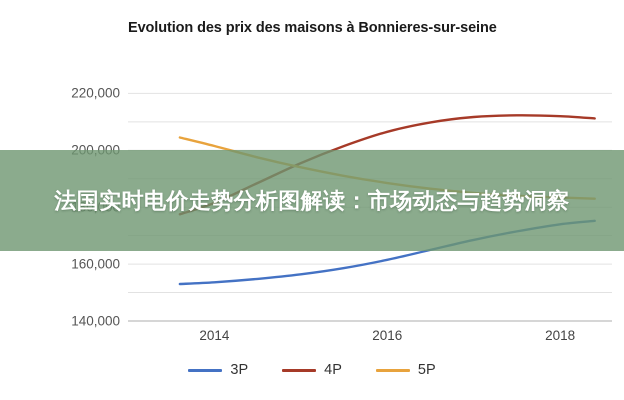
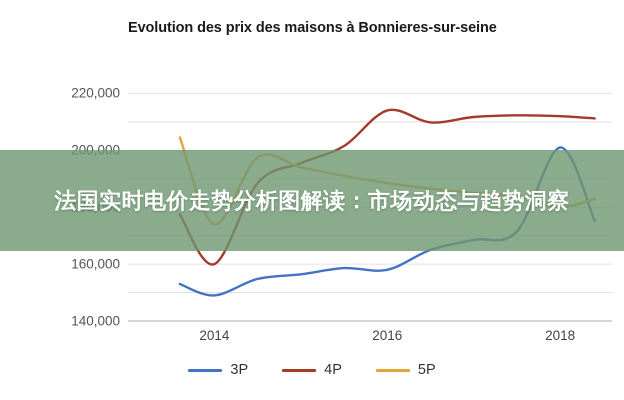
3P/2014: 154000 -> 149000
4P/2014: 182000 -> 160000
5P/2014: 202000 -> 174000
3P/2016: 162000 -> 158000
4P/2016: 206000 -> 214000
3P/2018: 174000 -> 201000
5P/2018: 183000 -> 180000
